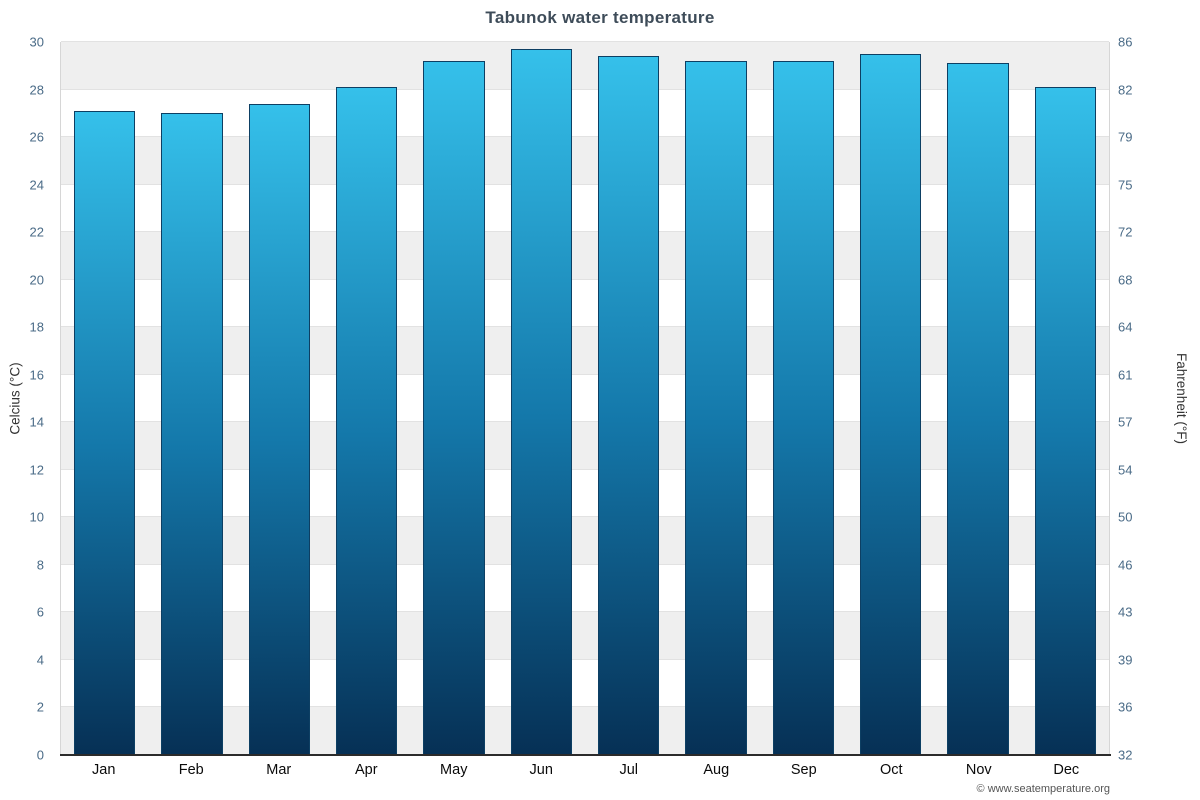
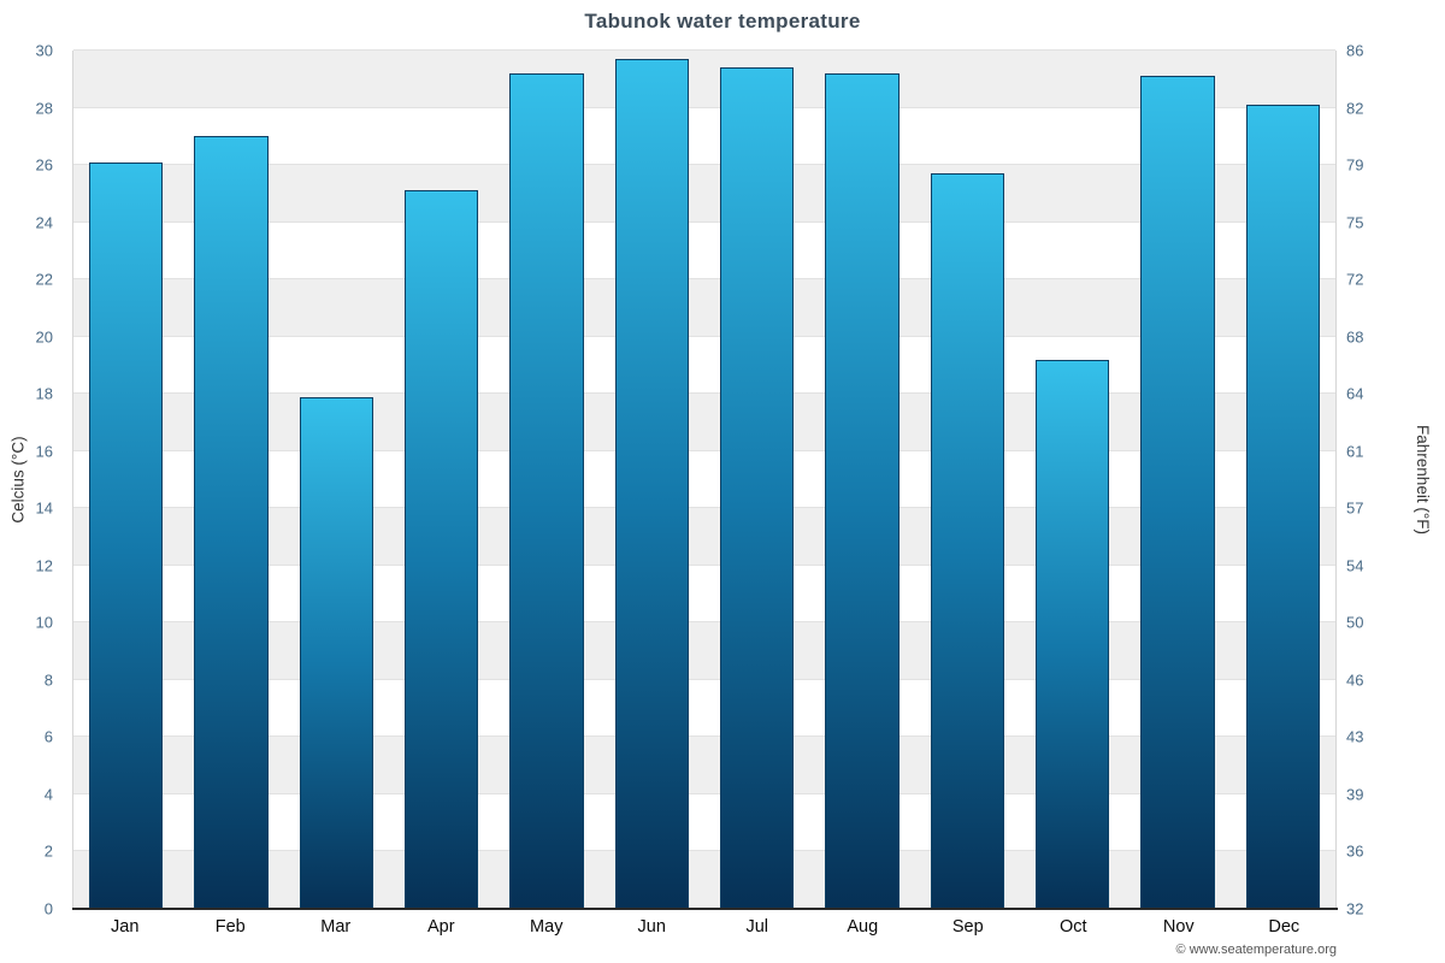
Jan: 27.1 -> 26.1
Mar: 27.4 -> 17.9
Apr: 28.1 -> 25.1
Sep: 29.2 -> 25.7
Oct: 29.5 -> 19.2
